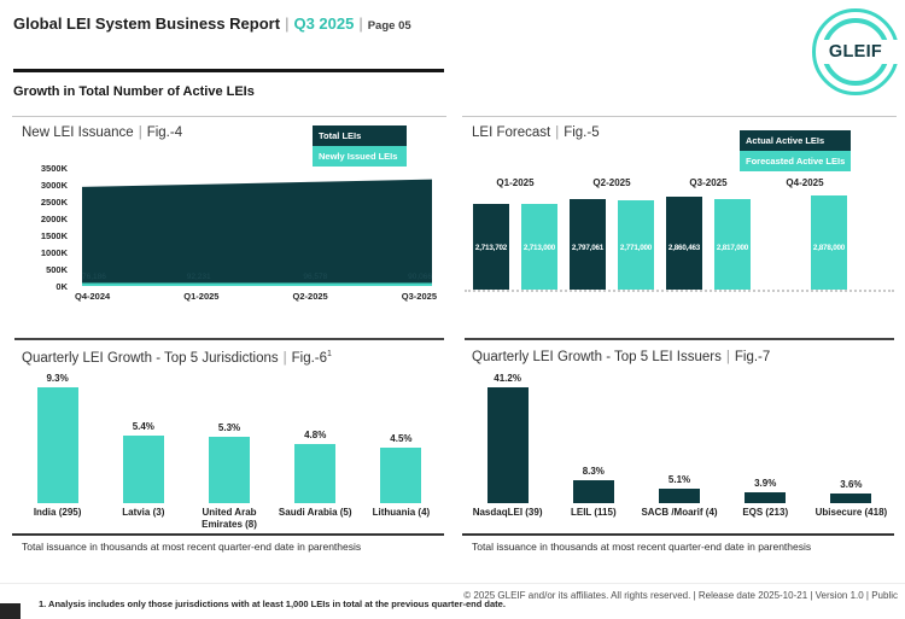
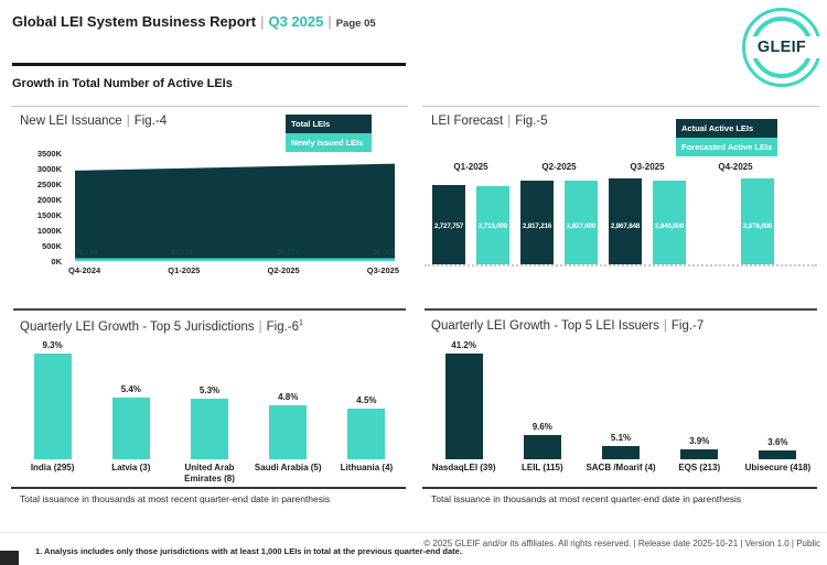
LEI Forecast/Actual Active LEIs/Q1-2025: 2,713,702 -> 2,727,757
LEI Forecast/Actual Active LEIs/Q2-2025: 2,797,061 -> 2,817,216
LEI Forecast/Forecasted Active LEIs/Q2-2025: 2,771,000 -> 2,827,000
LEI Forecast/Actual Active LEIs/Q3-2025: 2,860,463 -> 2,867,848
LEI Forecast/Forecasted Active LEIs/Q3-2025: 2,817,000 -> 2,840,000
Quarterly LEI Growth - Top 5 LEI Issuers/LEIL (115): 8.3% -> 9.6%
